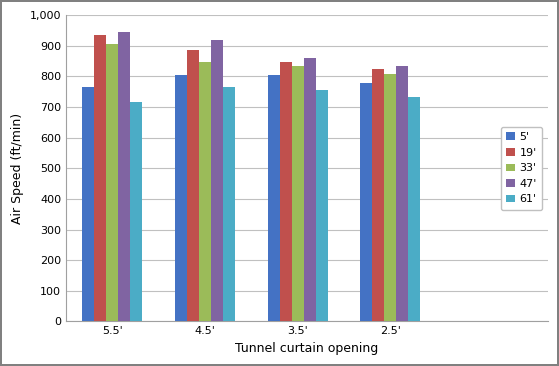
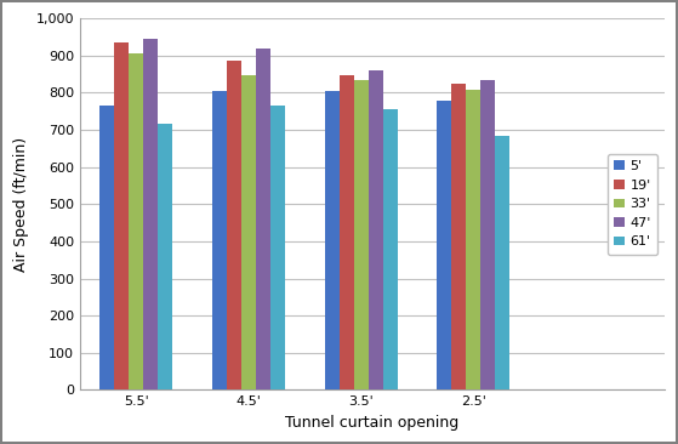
61'/2.5': 733 -> 685
